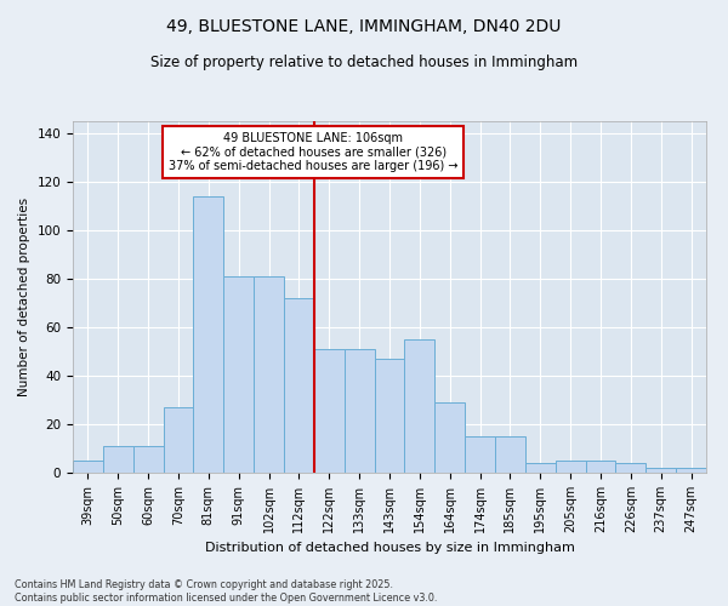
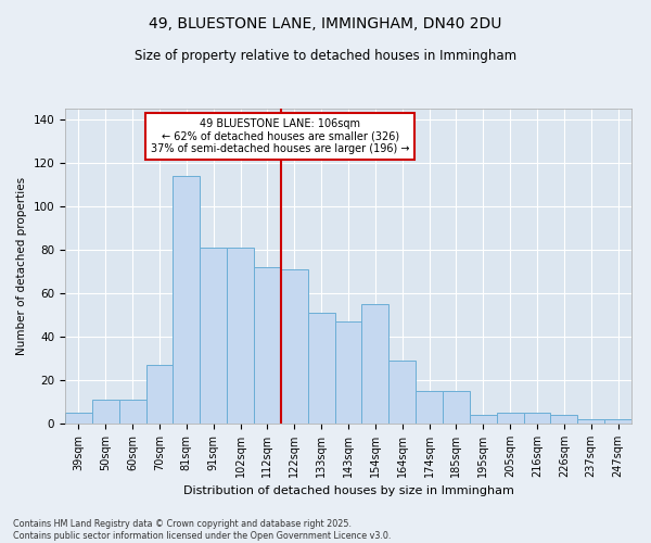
122sqm: 51 -> 71
